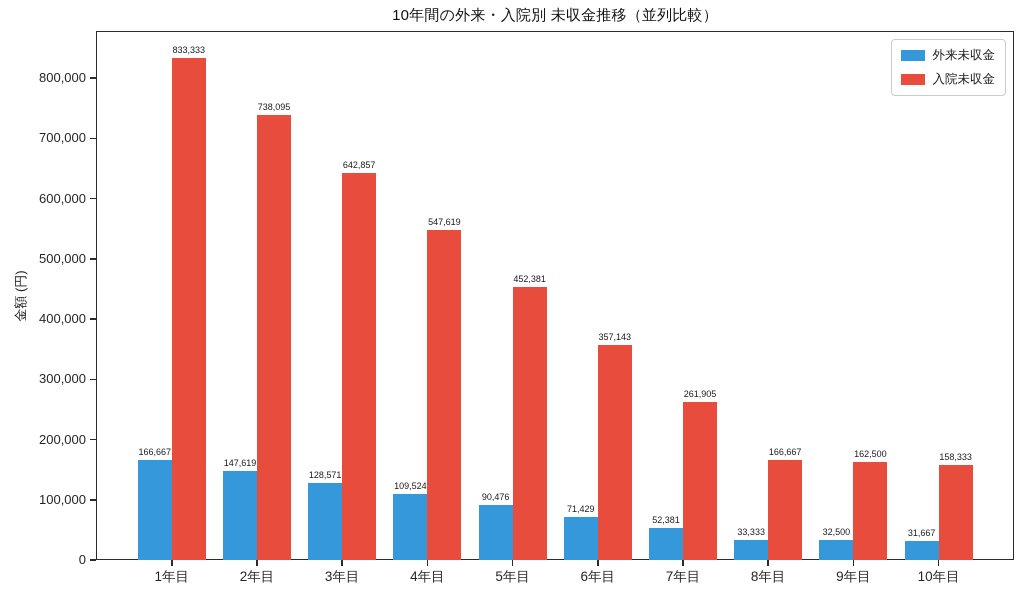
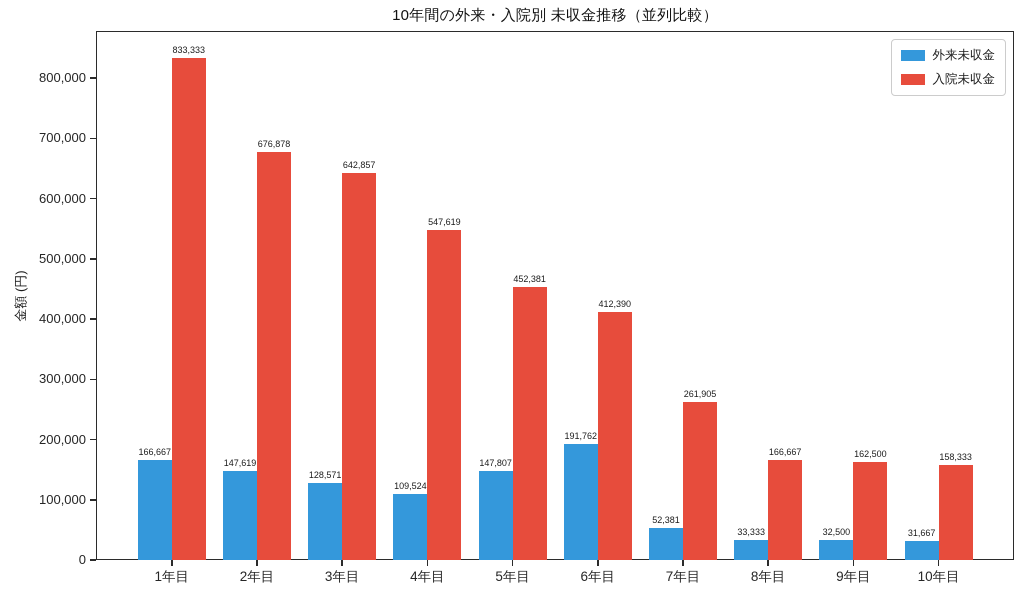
入院未収金/2年目: 738,095 -> 676,878
外来未収金/5年目: 90,476 -> 147,807
外来未収金/6年目: 71,429 -> 191,762
入院未収金/6年目: 357,143 -> 412,390
